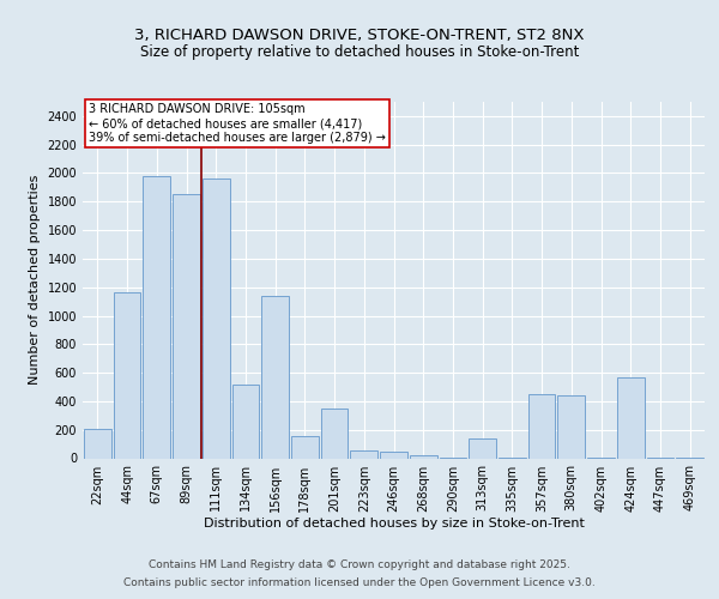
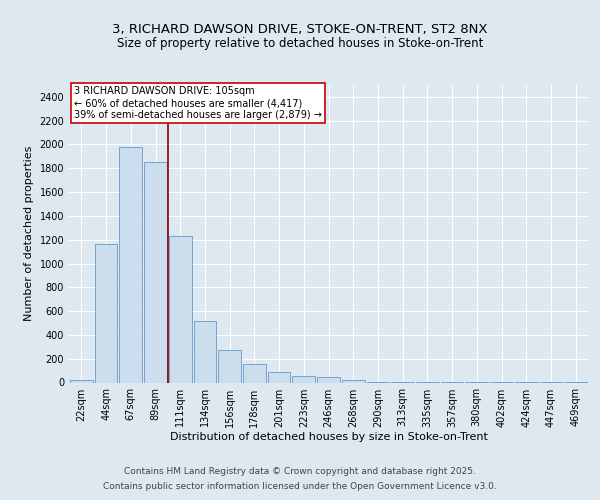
22sqm: 210 -> 20
111sqm: 1960 -> 1230
156sqm: 1140 -> 270
201sqm: 350 -> 90
313sqm: 140 -> 0
357sqm: 450 -> 0
380sqm: 440 -> 0
424sqm: 570 -> 0
